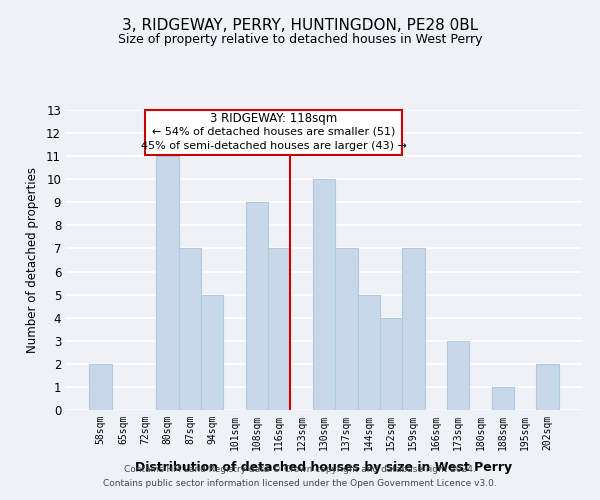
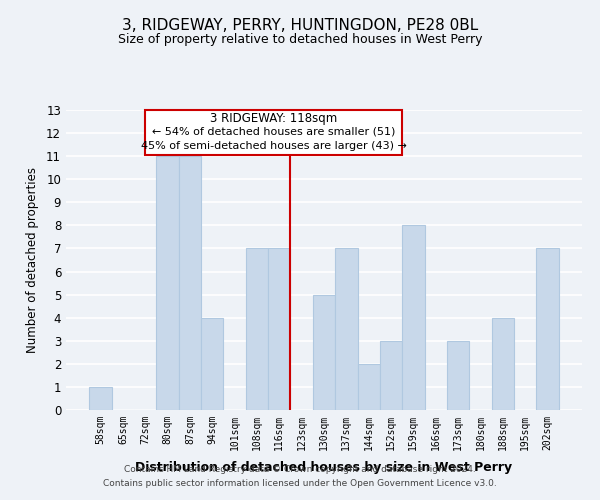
58sqm: 2 -> 1
87sqm: 7 -> 11
94sqm: 5 -> 4
108sqm: 9 -> 7
130sqm: 10 -> 5
144sqm: 5 -> 2
152sqm: 4 -> 3
159sqm: 7 -> 8
188sqm: 1 -> 4
202sqm: 2 -> 7
